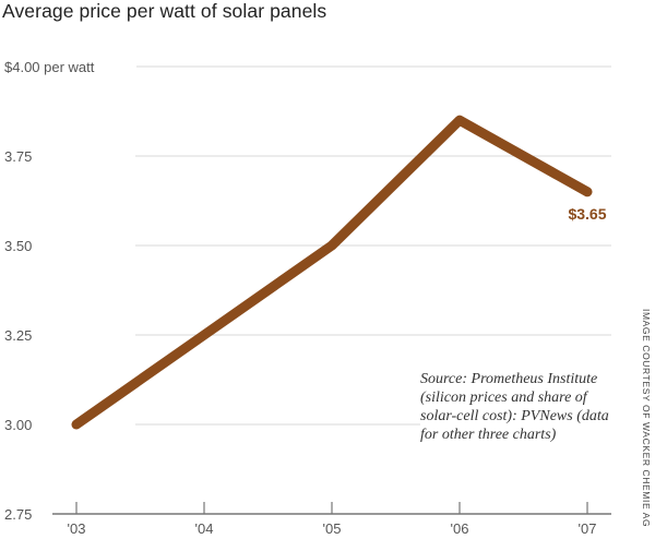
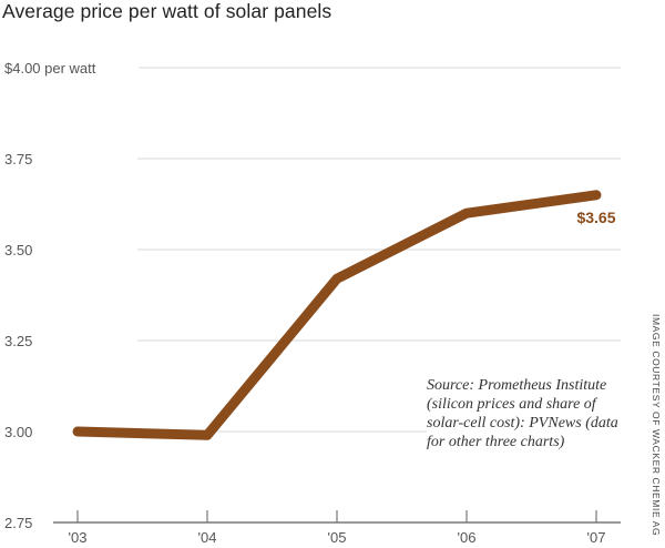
'04: 3.25 -> 2.99
'05: 3.50 -> 3.42
'06: 3.85 -> 3.60
